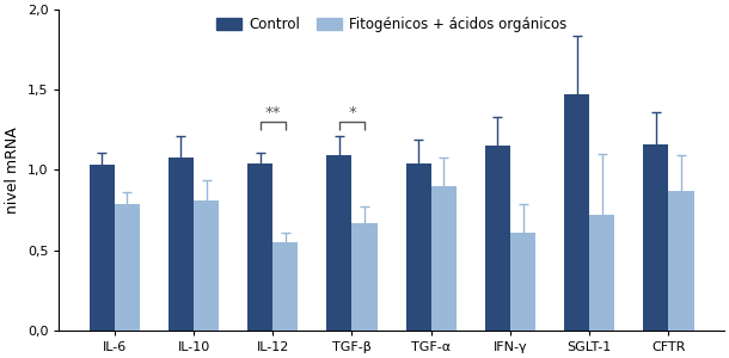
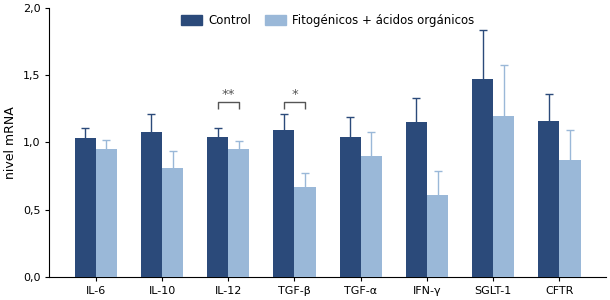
Fitogénicos + ácidos orgánicos/IL-6: 0,79 -> 0,95
Fitogénicos + ácidos orgánicos/IL-12: 0,55 -> 0,95
Fitogénicos + ácidos orgánicos/SGLT-1: 0,72 -> 1,20
